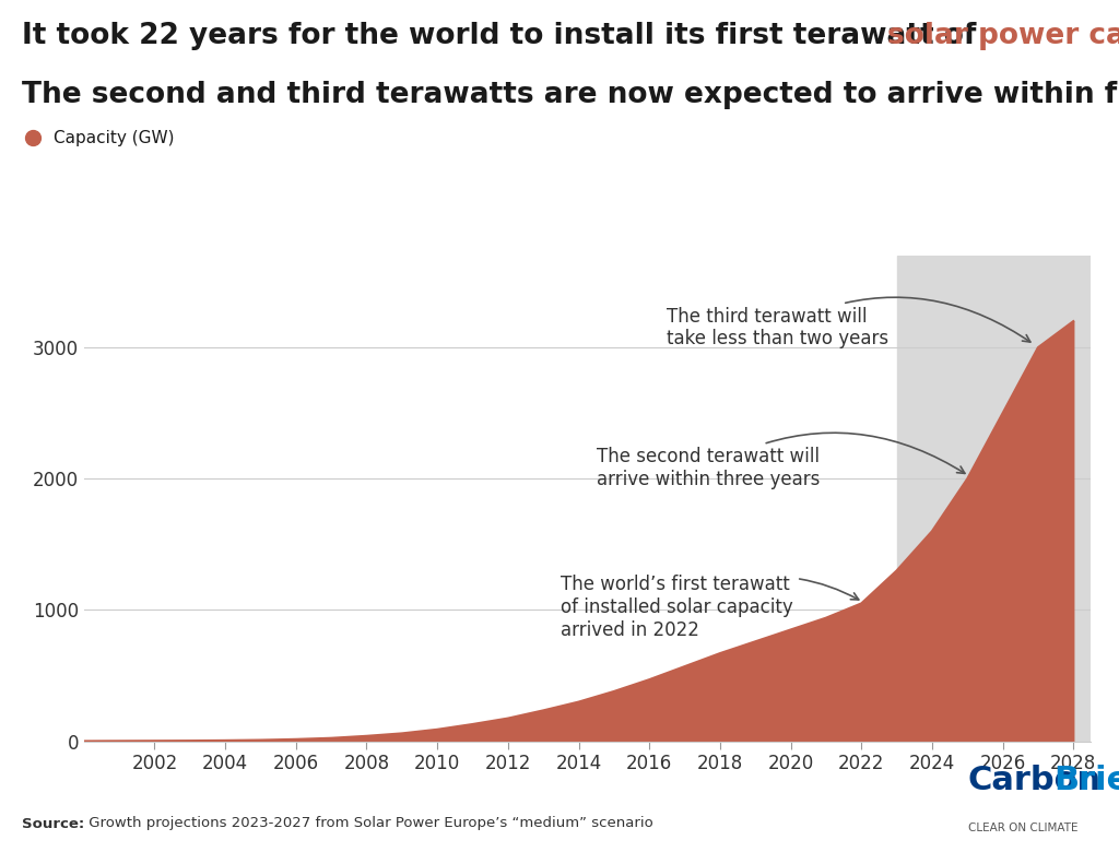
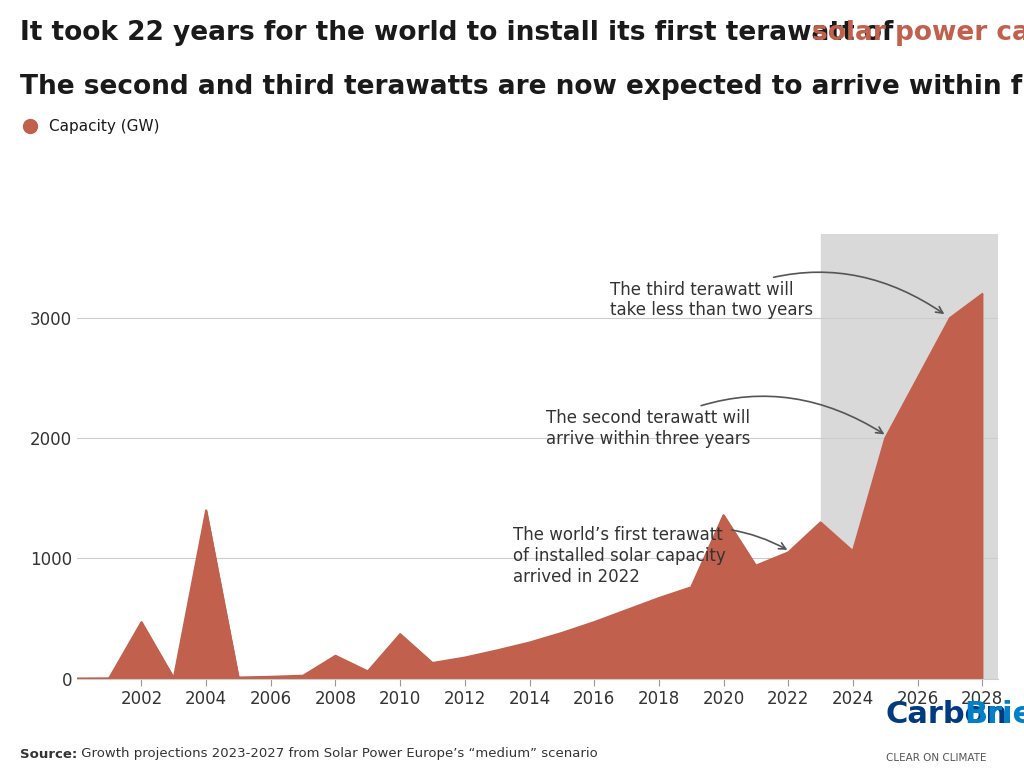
2002: 0 -> 470
2004: 10 -> 1400
2008: 40 -> 190
2010: 90 -> 370
2020: 850 -> 1360
2024: 1600 -> 1060
